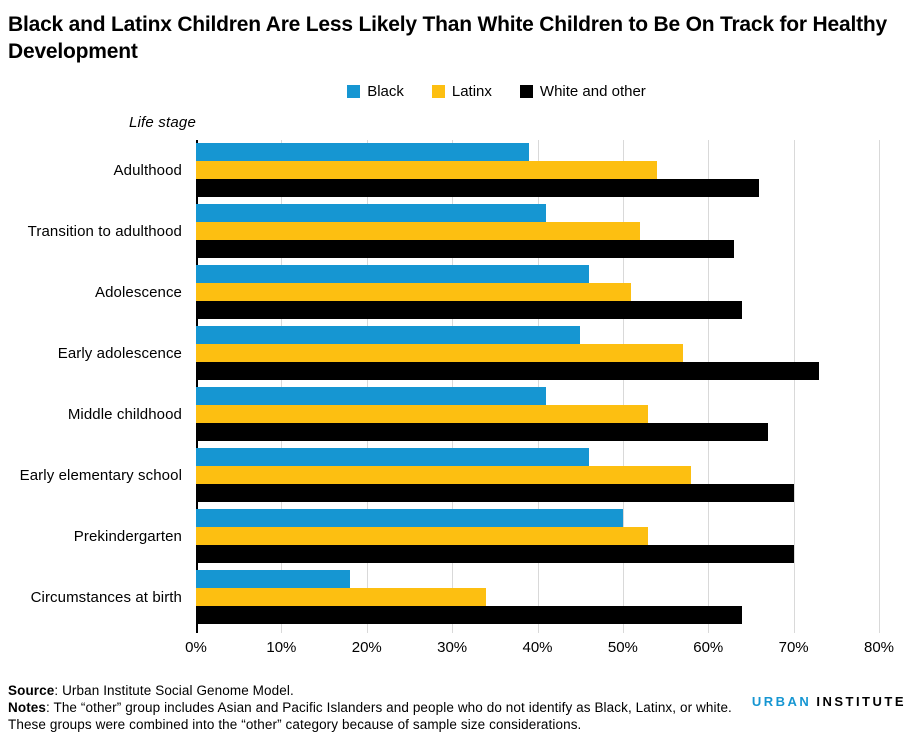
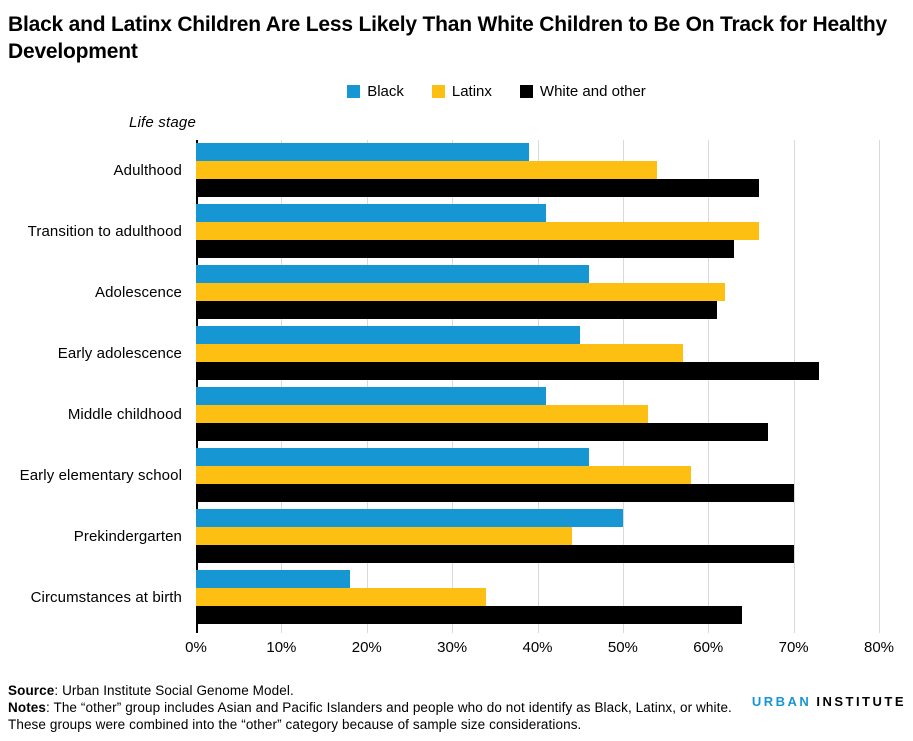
Latinx/Transition to adulthood: 52% -> 66%
Latinx/Adolescence: 51% -> 62%
White and other/Adolescence: 64% -> 61%
Latinx/Prekindergarten: 53% -> 44%
